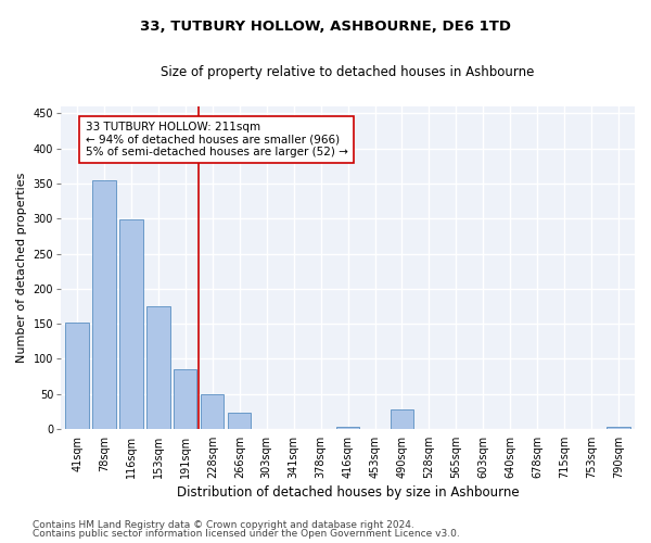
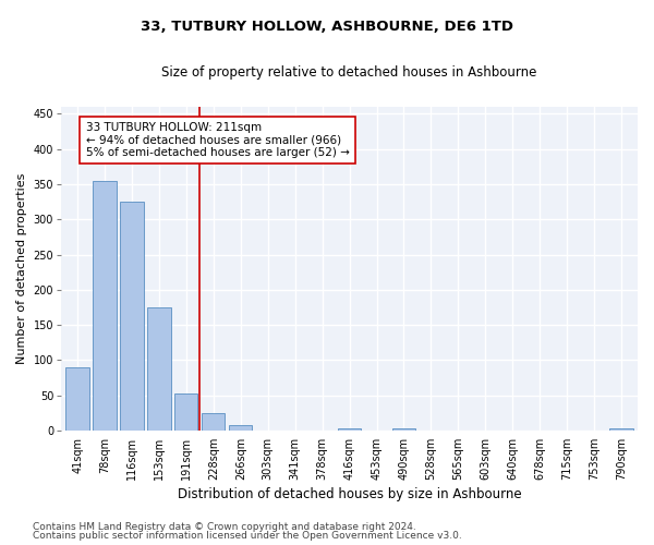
41sqm: 152 -> 90
116sqm: 298 -> 325
191sqm: 86 -> 53
228sqm: 50 -> 25
266sqm: 24 -> 8
490sqm: 28 -> 4
